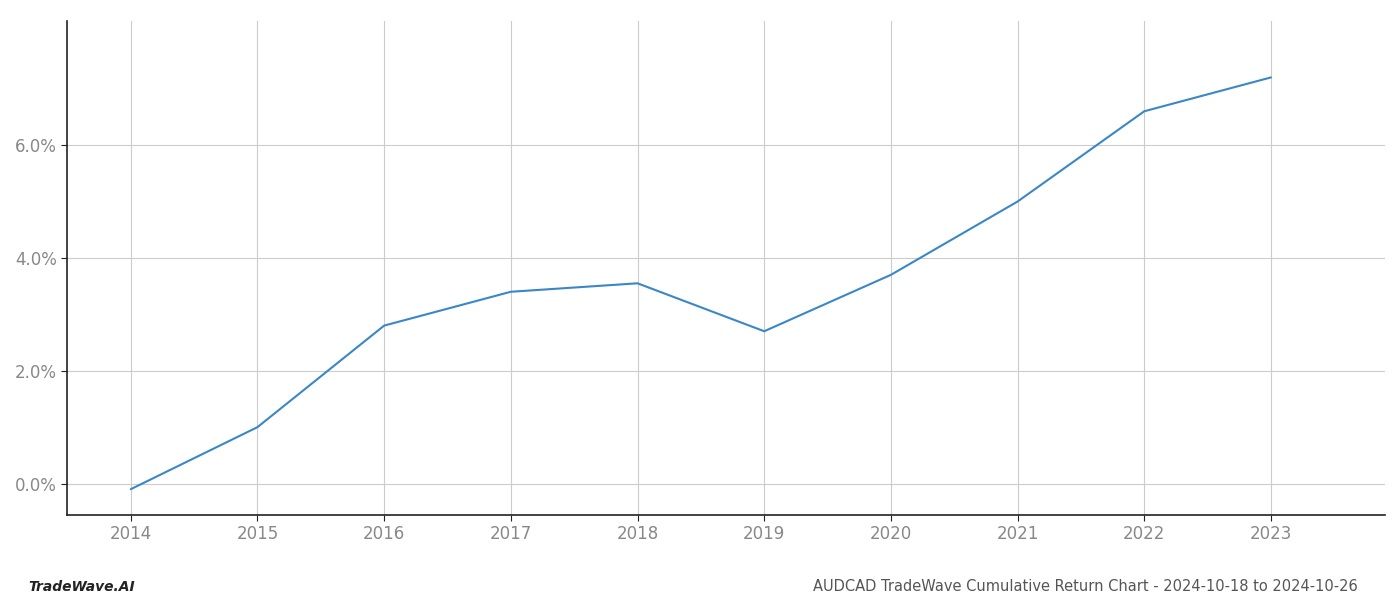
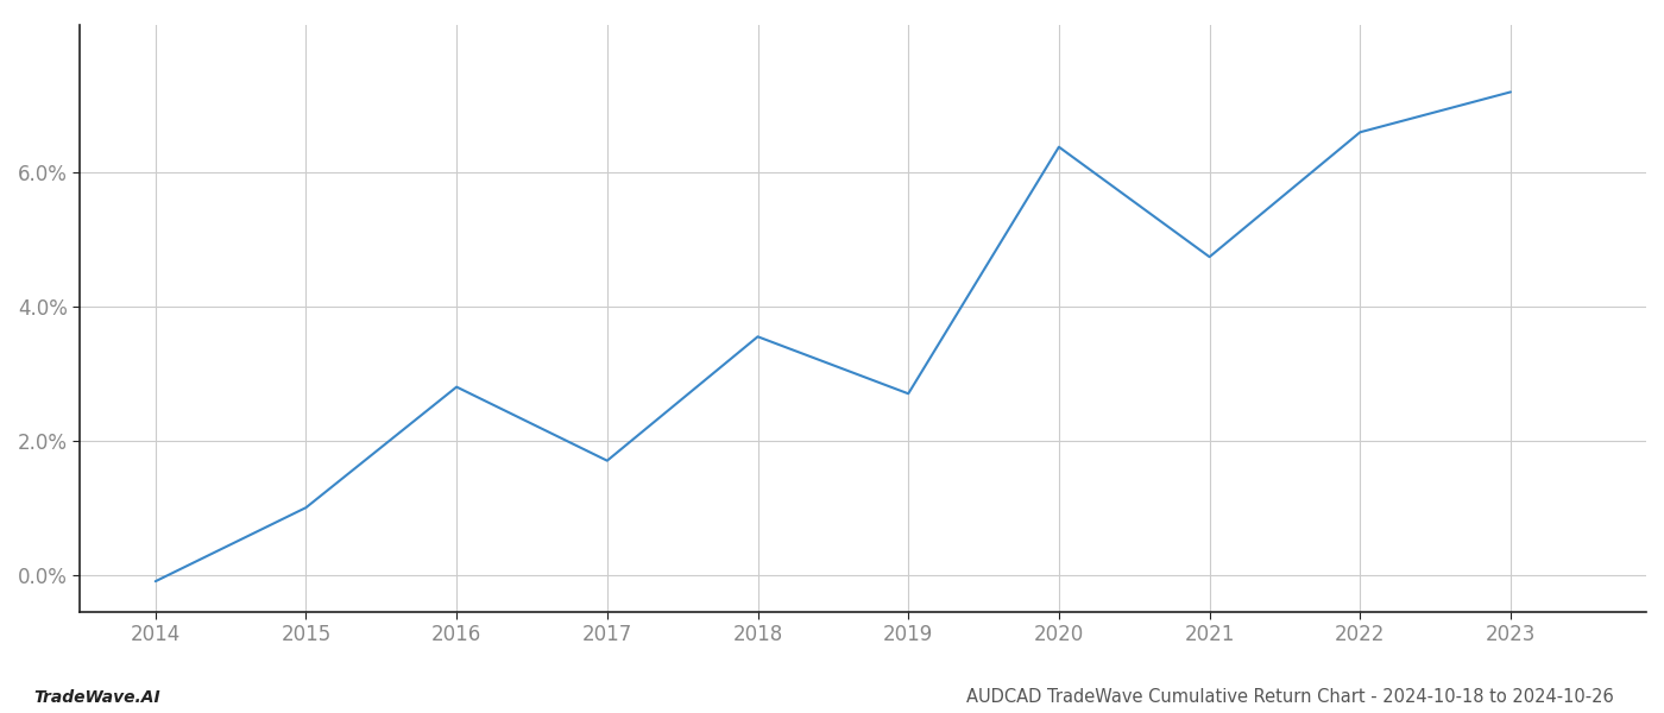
2017: 3.40% -> 1.70%
2020: 3.70% -> 6.38%
2021: 5.00% -> 4.74%
